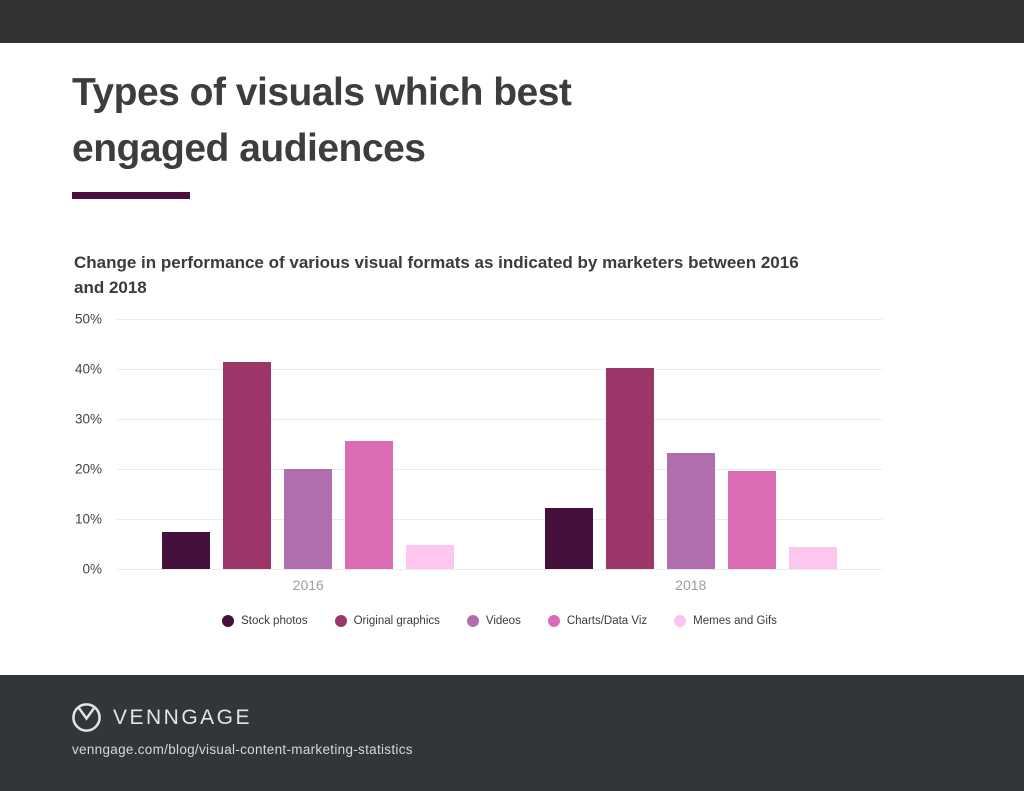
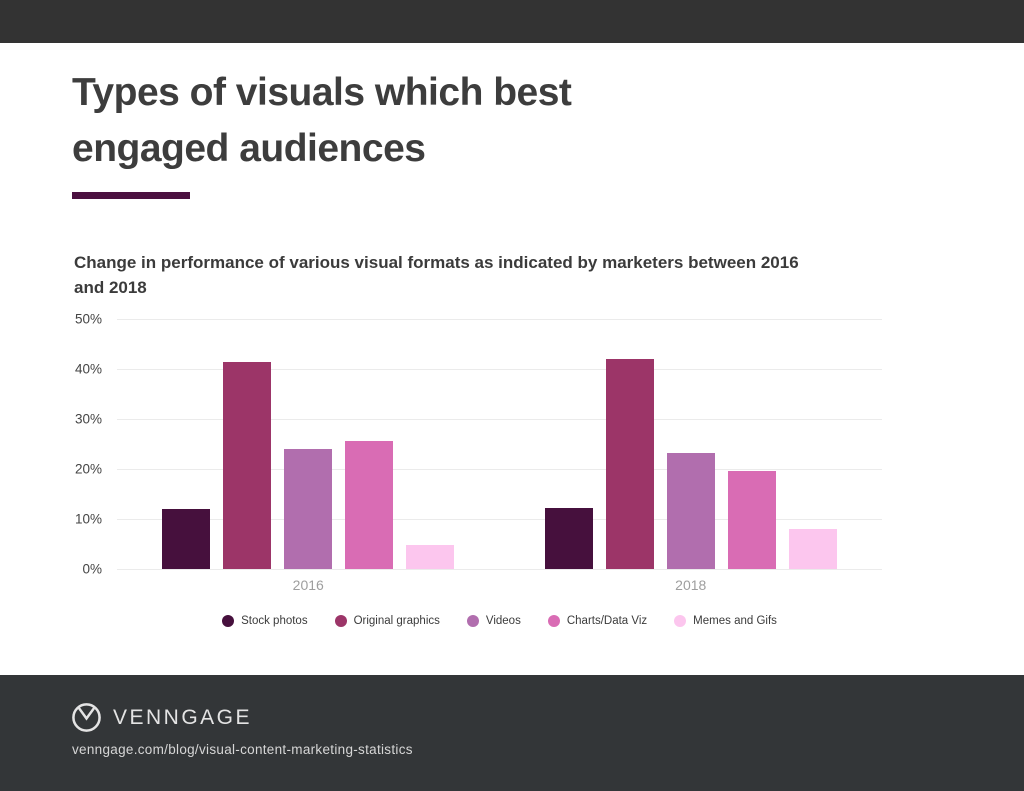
Stock photos/2016: 8% -> 12%
Videos/2016: 20% -> 24%
Original graphics/2018: 40% -> 42%
Memes and Gifs/2018: 4% -> 8%
